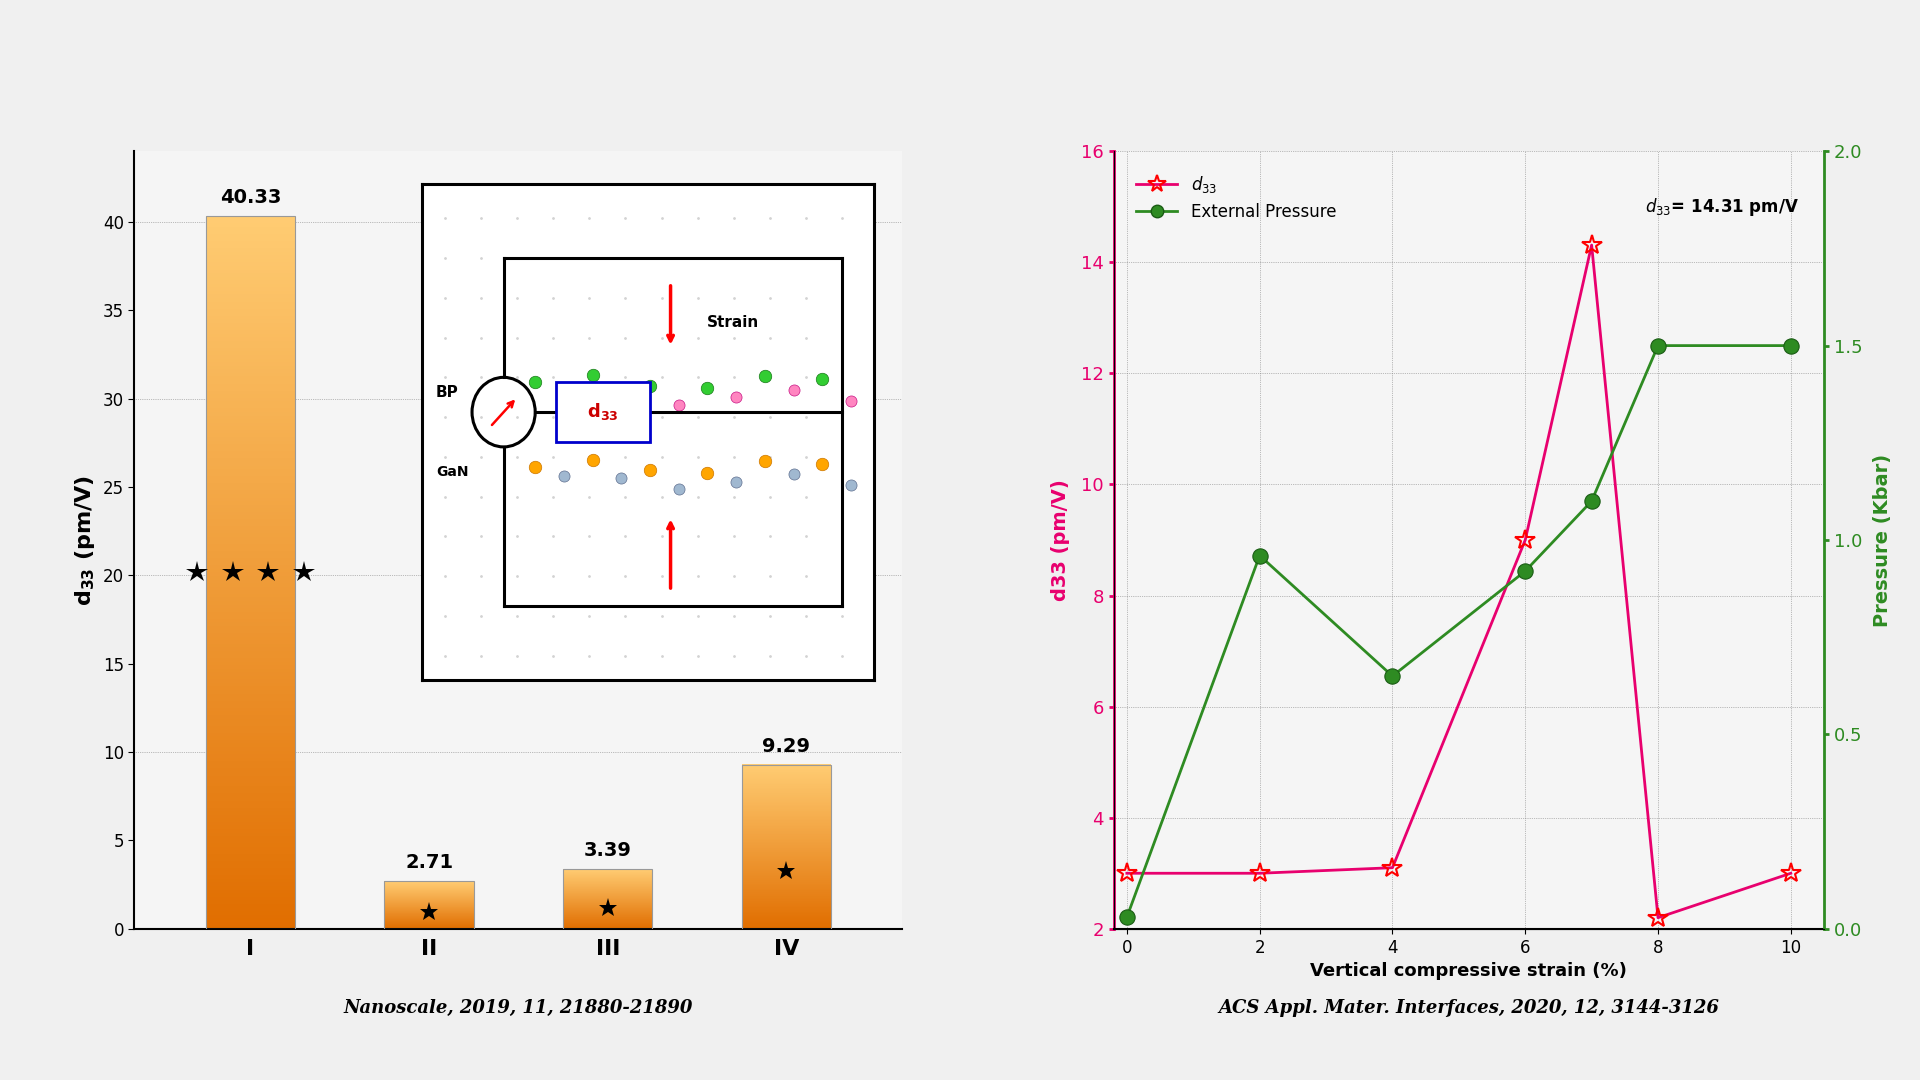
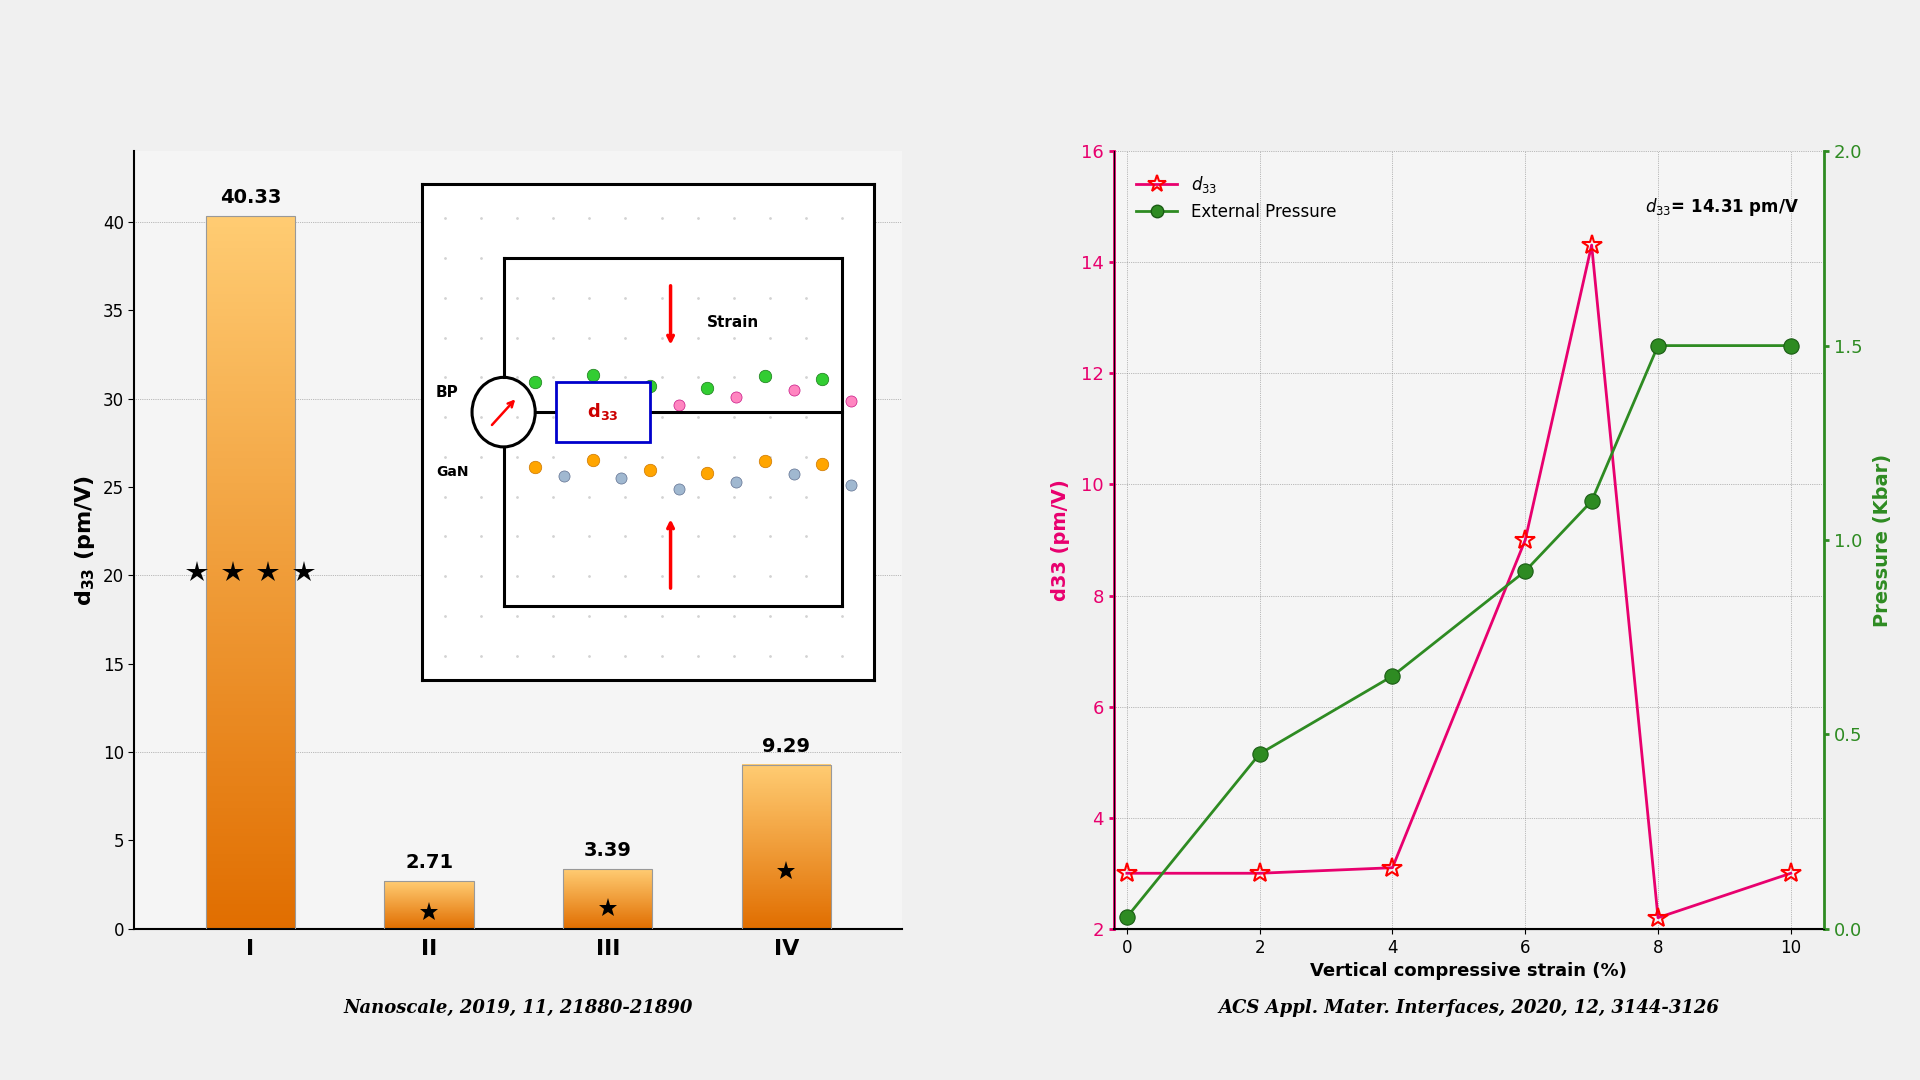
External Pressure/2: 0.96 -> 0.45
